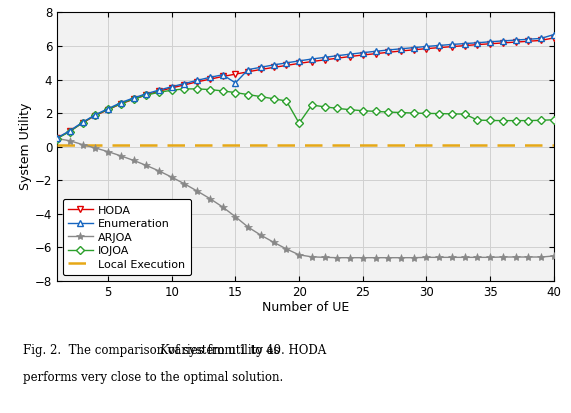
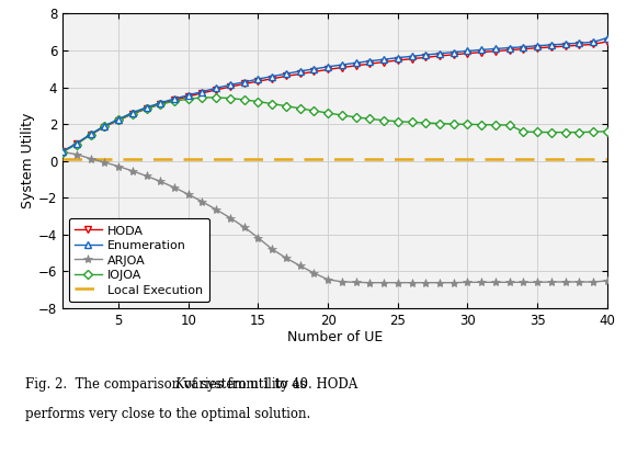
Enumeration/15: 3.8 -> 4.4
IOJOA/20: 1.4 -> 2.6
